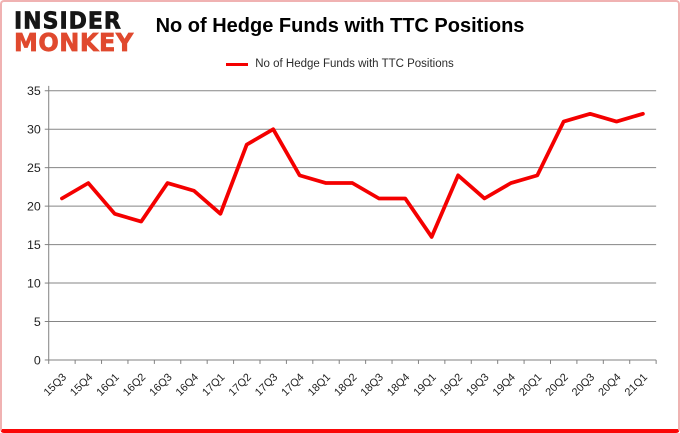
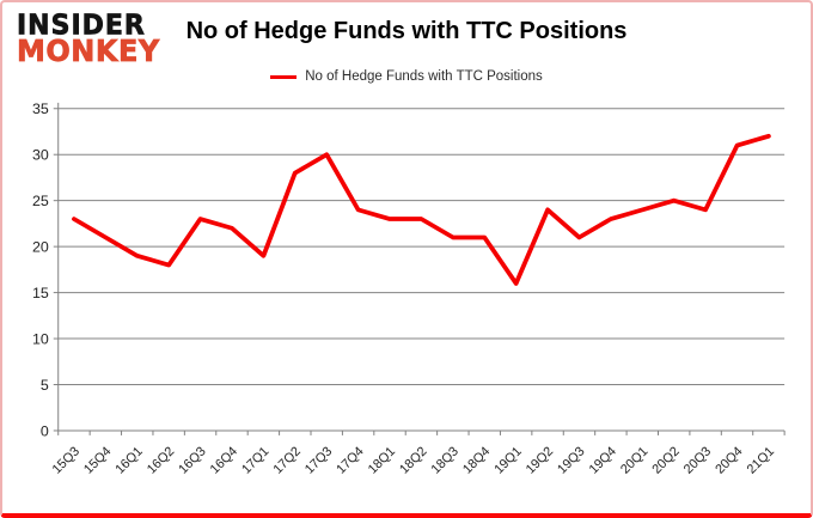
15Q3: 21 -> 23
15Q4: 23 -> 21
20Q2: 31 -> 25
20Q3: 32 -> 24
